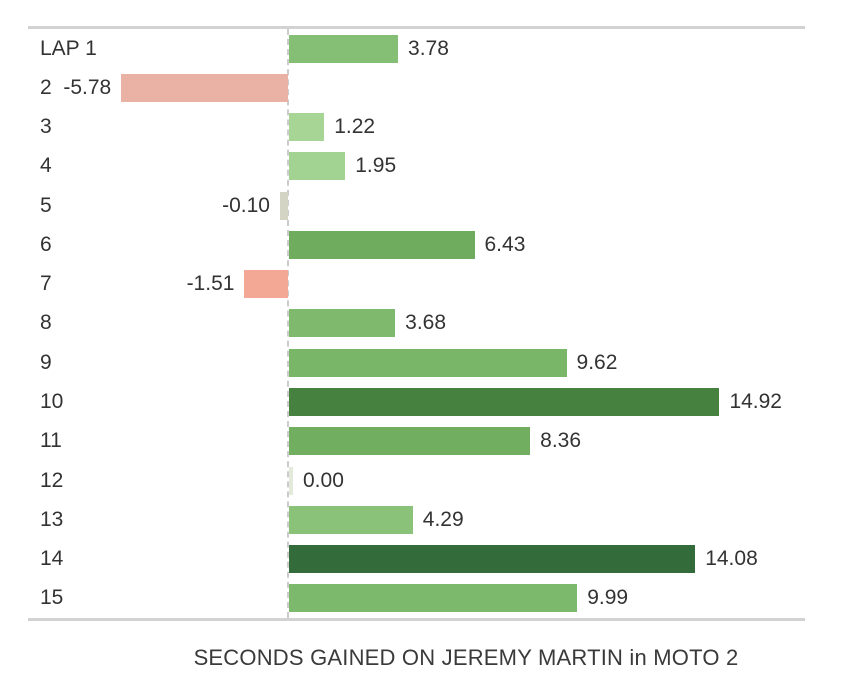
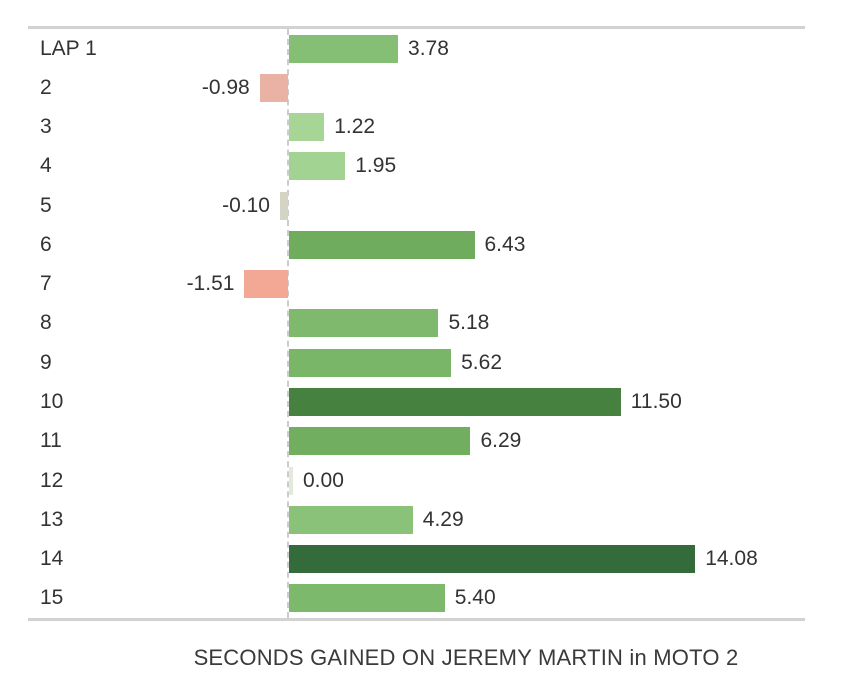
2: -5.78 -> -0.98
8: 3.68 -> 5.18
9: 9.62 -> 5.62
10: 14.92 -> 11.50
11: 8.36 -> 6.29
15: 9.99 -> 5.40
